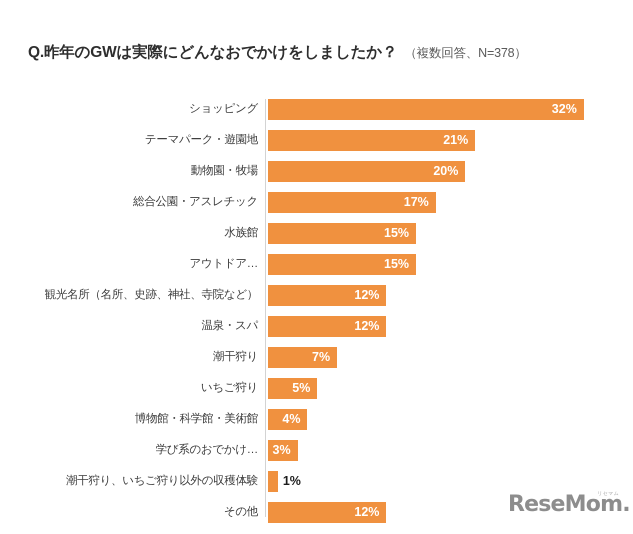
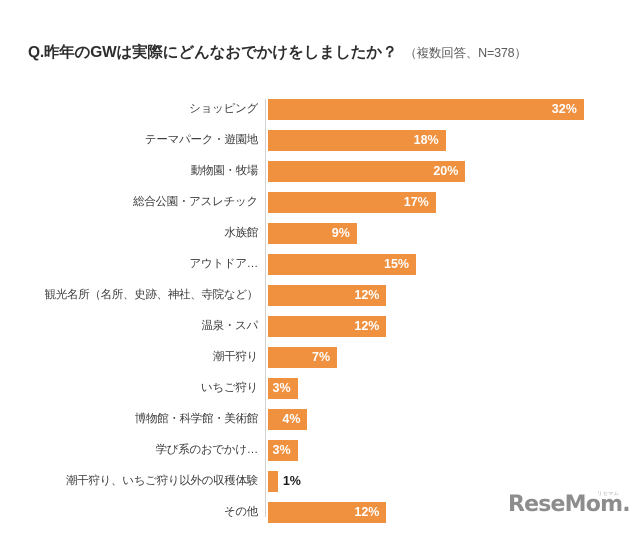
テーマパーク・遊園地: 21% -> 18%
水族館: 15% -> 9%
いちご狩り: 5% -> 3%
